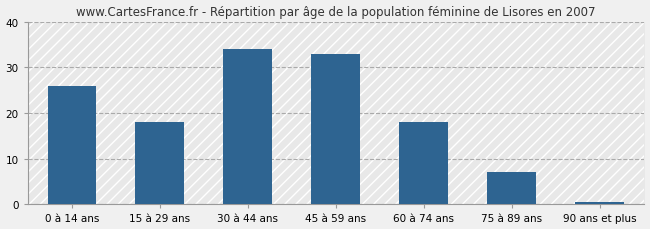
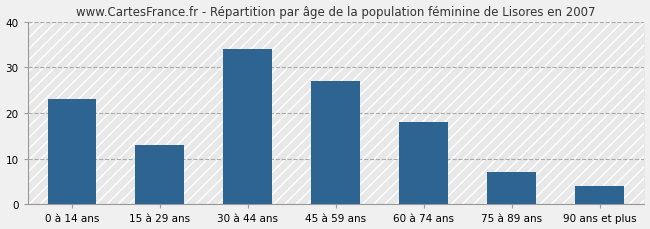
0 à 14 ans: 26.0 -> 23.0
15 à 29 ans: 18.0 -> 13.0
45 à 59 ans: 33.0 -> 27.0
90 ans et plus: 0.5 -> 4.0
